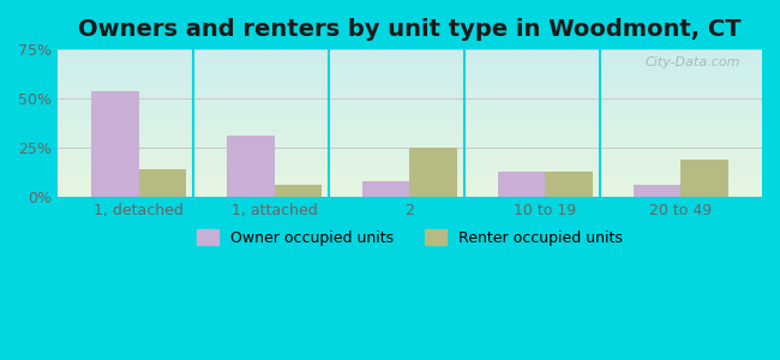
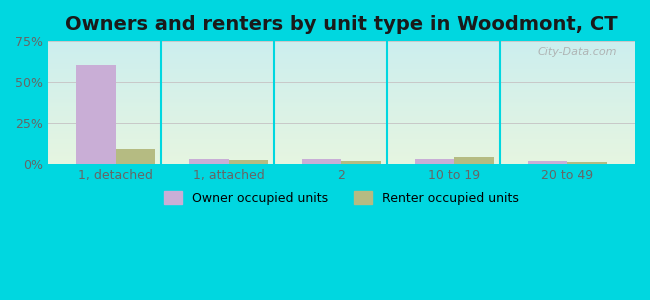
Owner occupied units/1, detached: 54% -> 60%
Renter occupied units/1, detached: 14% -> 9%
Owner occupied units/1, attached: 31% -> 3%
Renter occupied units/1, attached: 6% -> 2%
Owner occupied units/2: 8% -> 3%
Renter occupied units/2: 25% -> 2%
Owner occupied units/10 to 19: 13% -> 3%
Renter occupied units/10 to 19: 13% -> 4%
Owner occupied units/20 to 49: 6% -> 2%
Renter occupied units/20 to 49: 19% -> 2%
